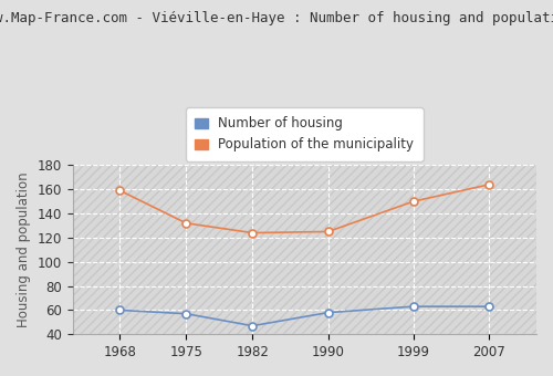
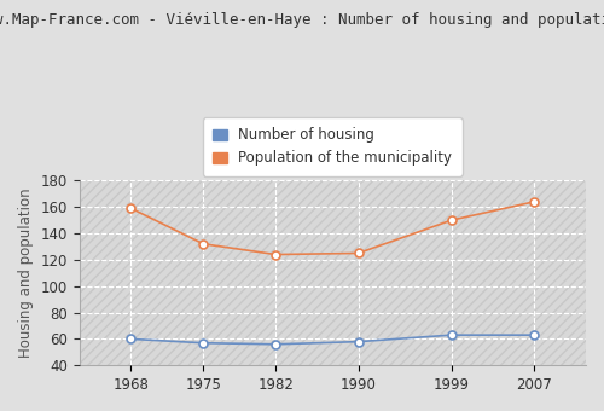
Number of housing/1982: 47 -> 56
